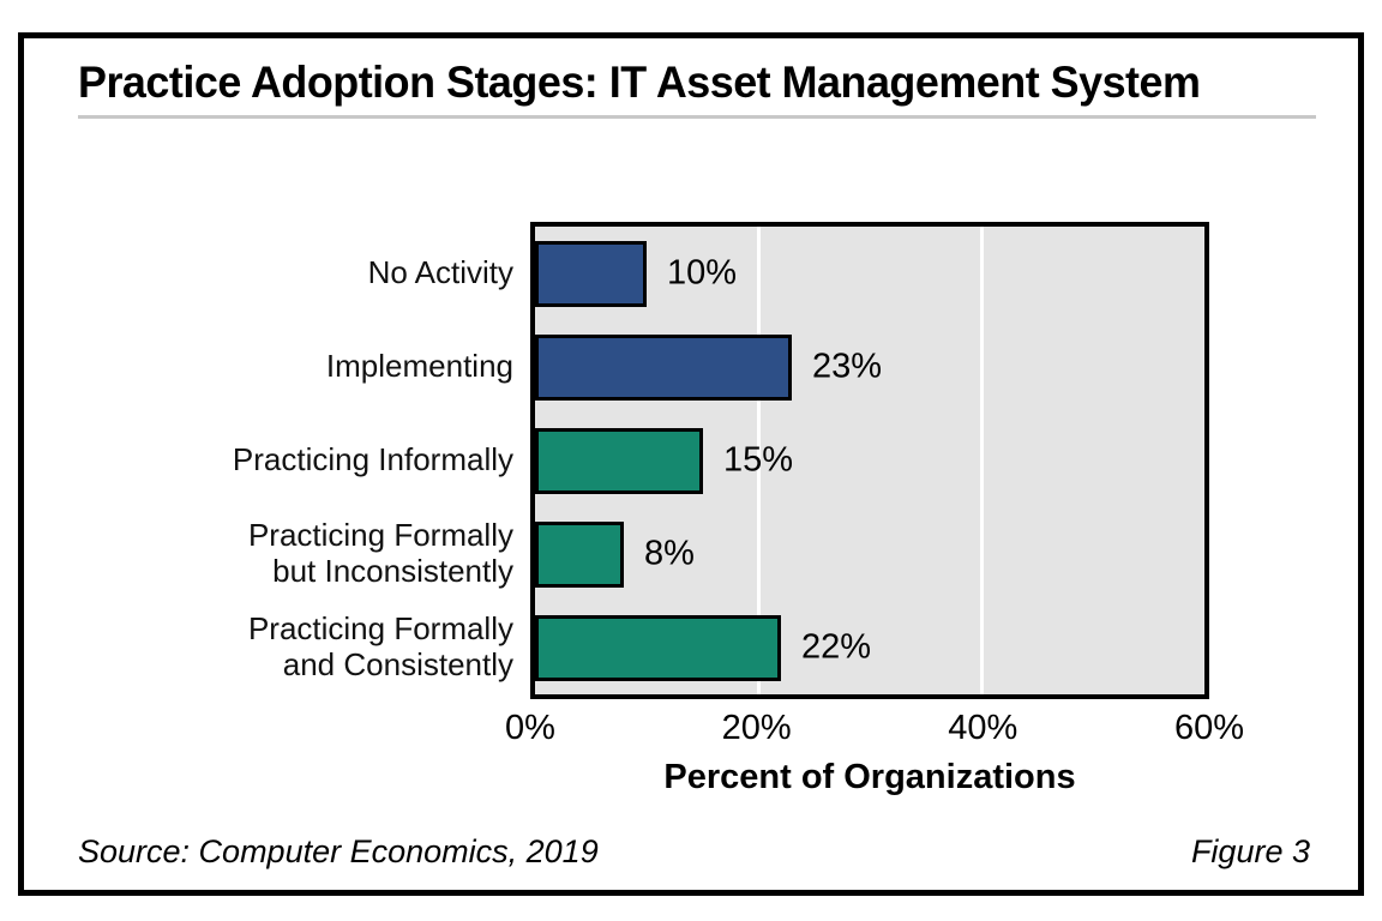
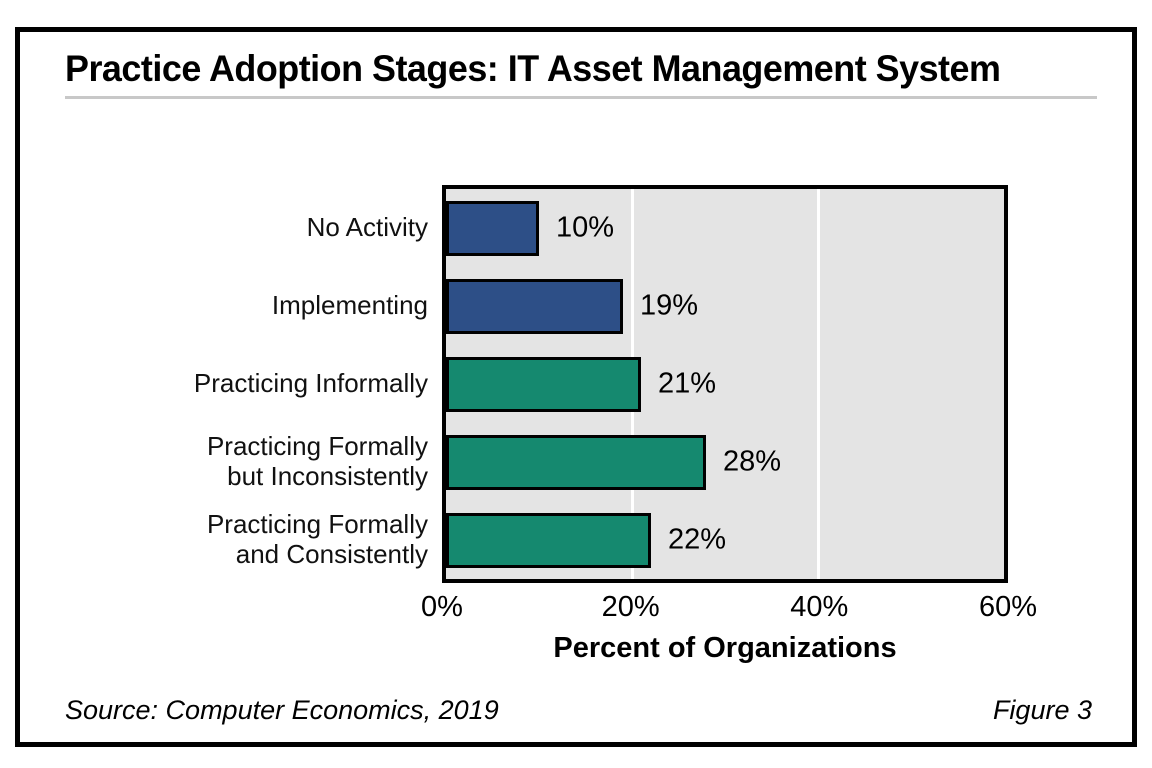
Implementing: 23% -> 19%
Practicing Informally: 15% -> 21%
Practicing Formally but Inconsistently: 8% -> 28%
